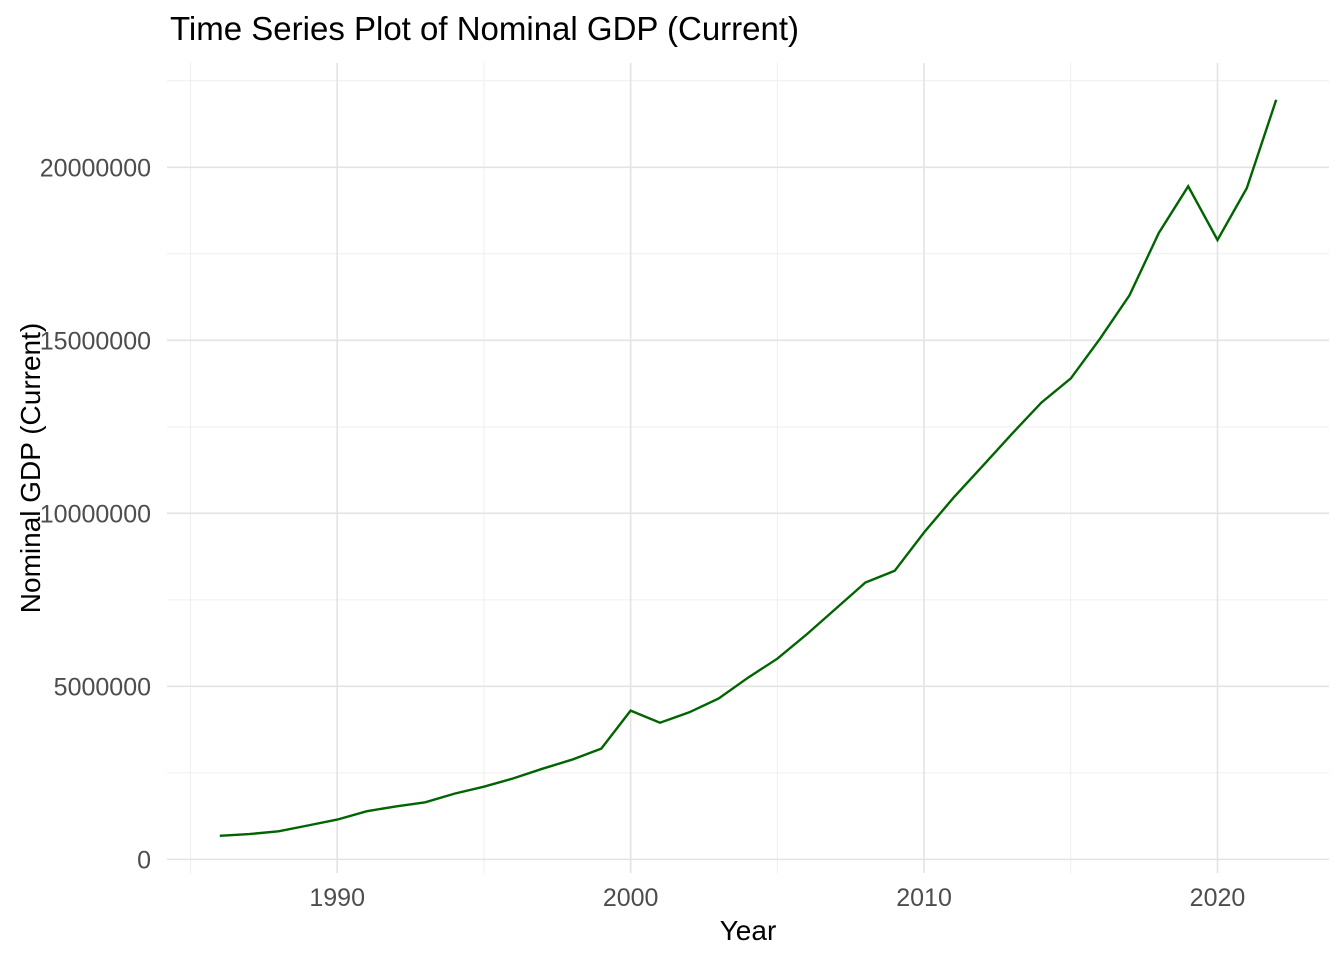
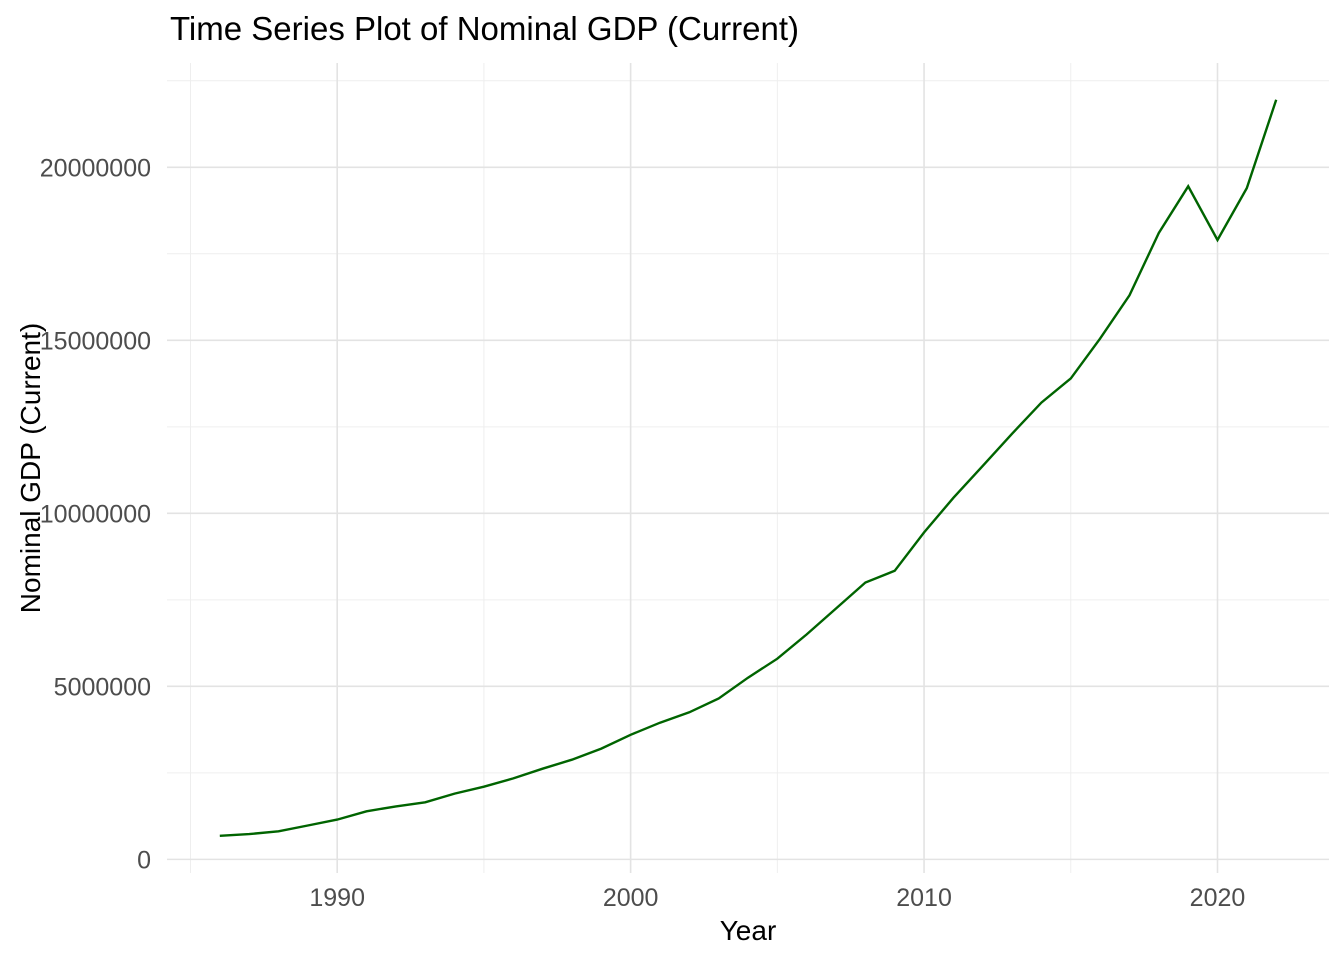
2000: 4300000 -> 3600000
